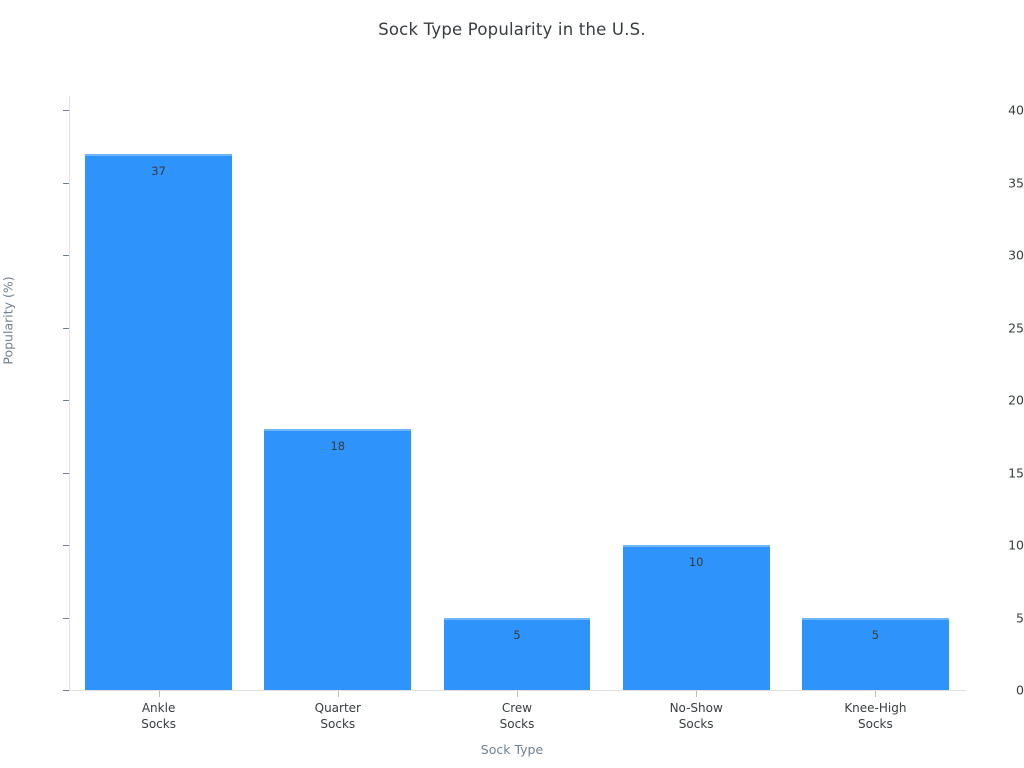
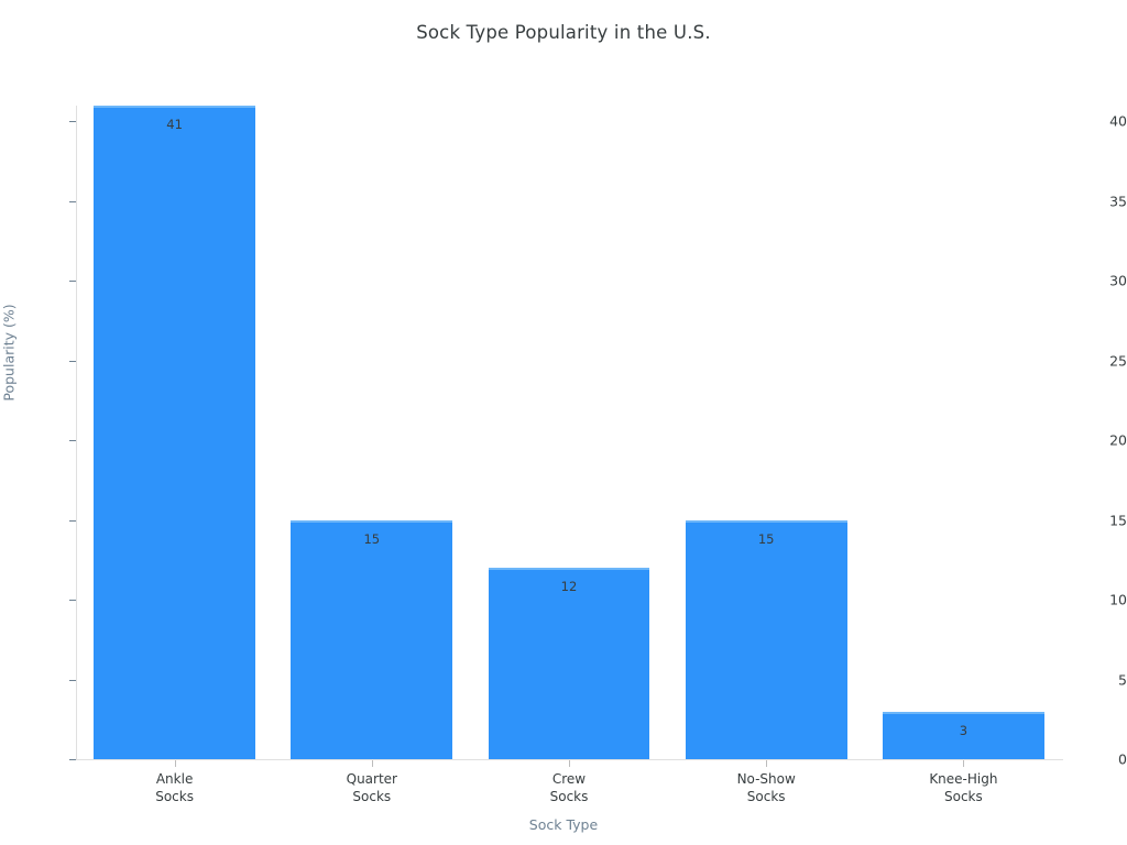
Ankle Socks: 37 -> 41
Quarter Socks: 18 -> 15
Crew Socks: 5 -> 12
No-Show Socks: 10 -> 15
Knee-High Socks: 5 -> 3
